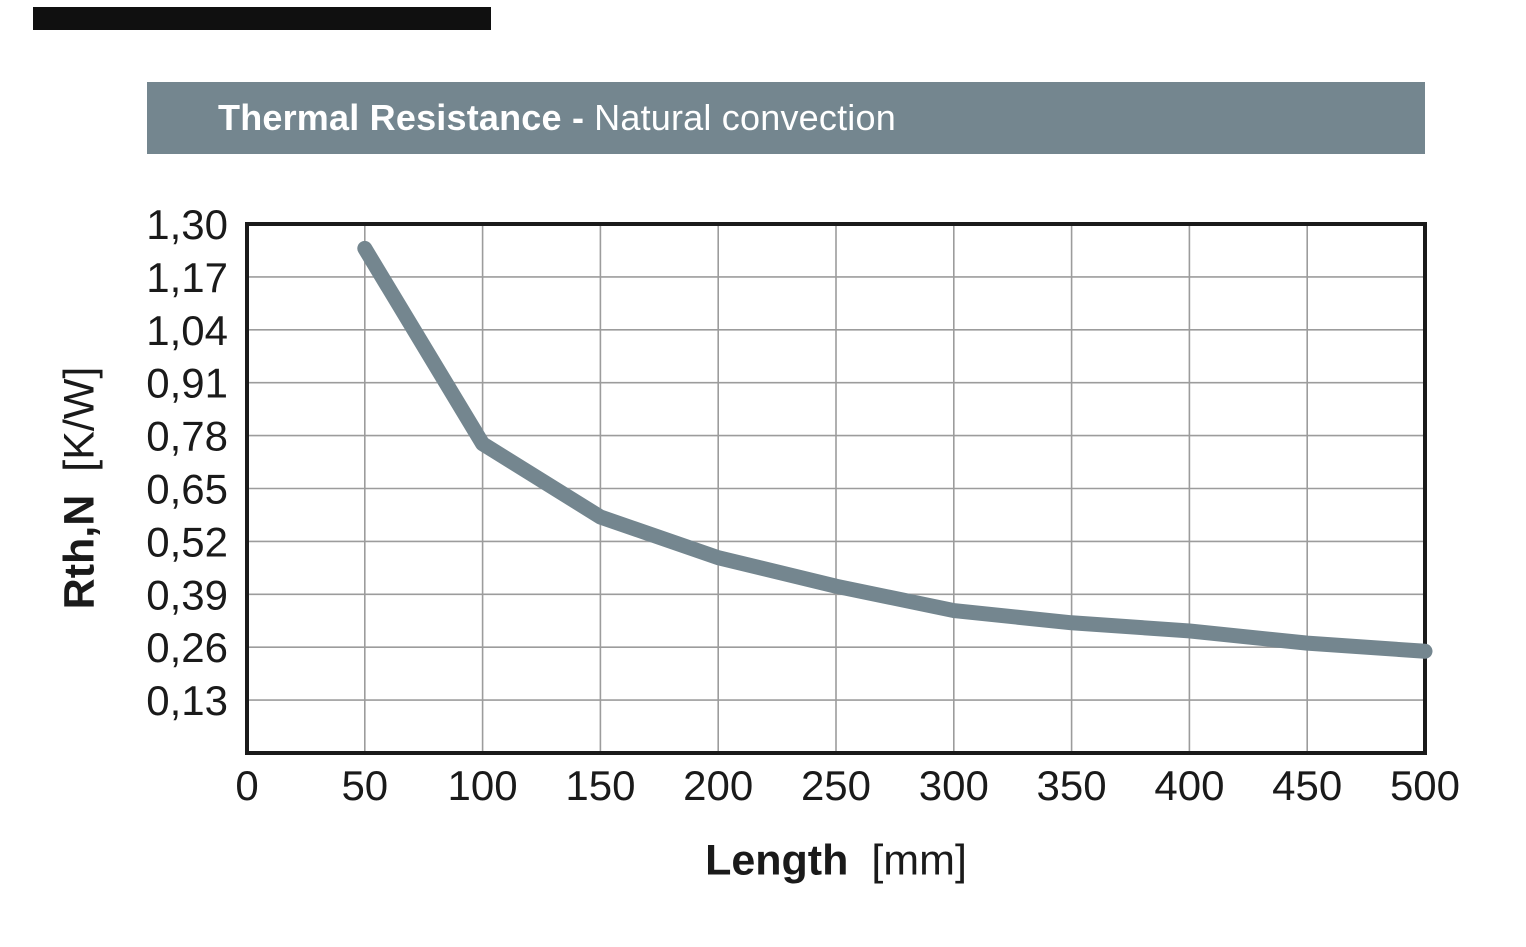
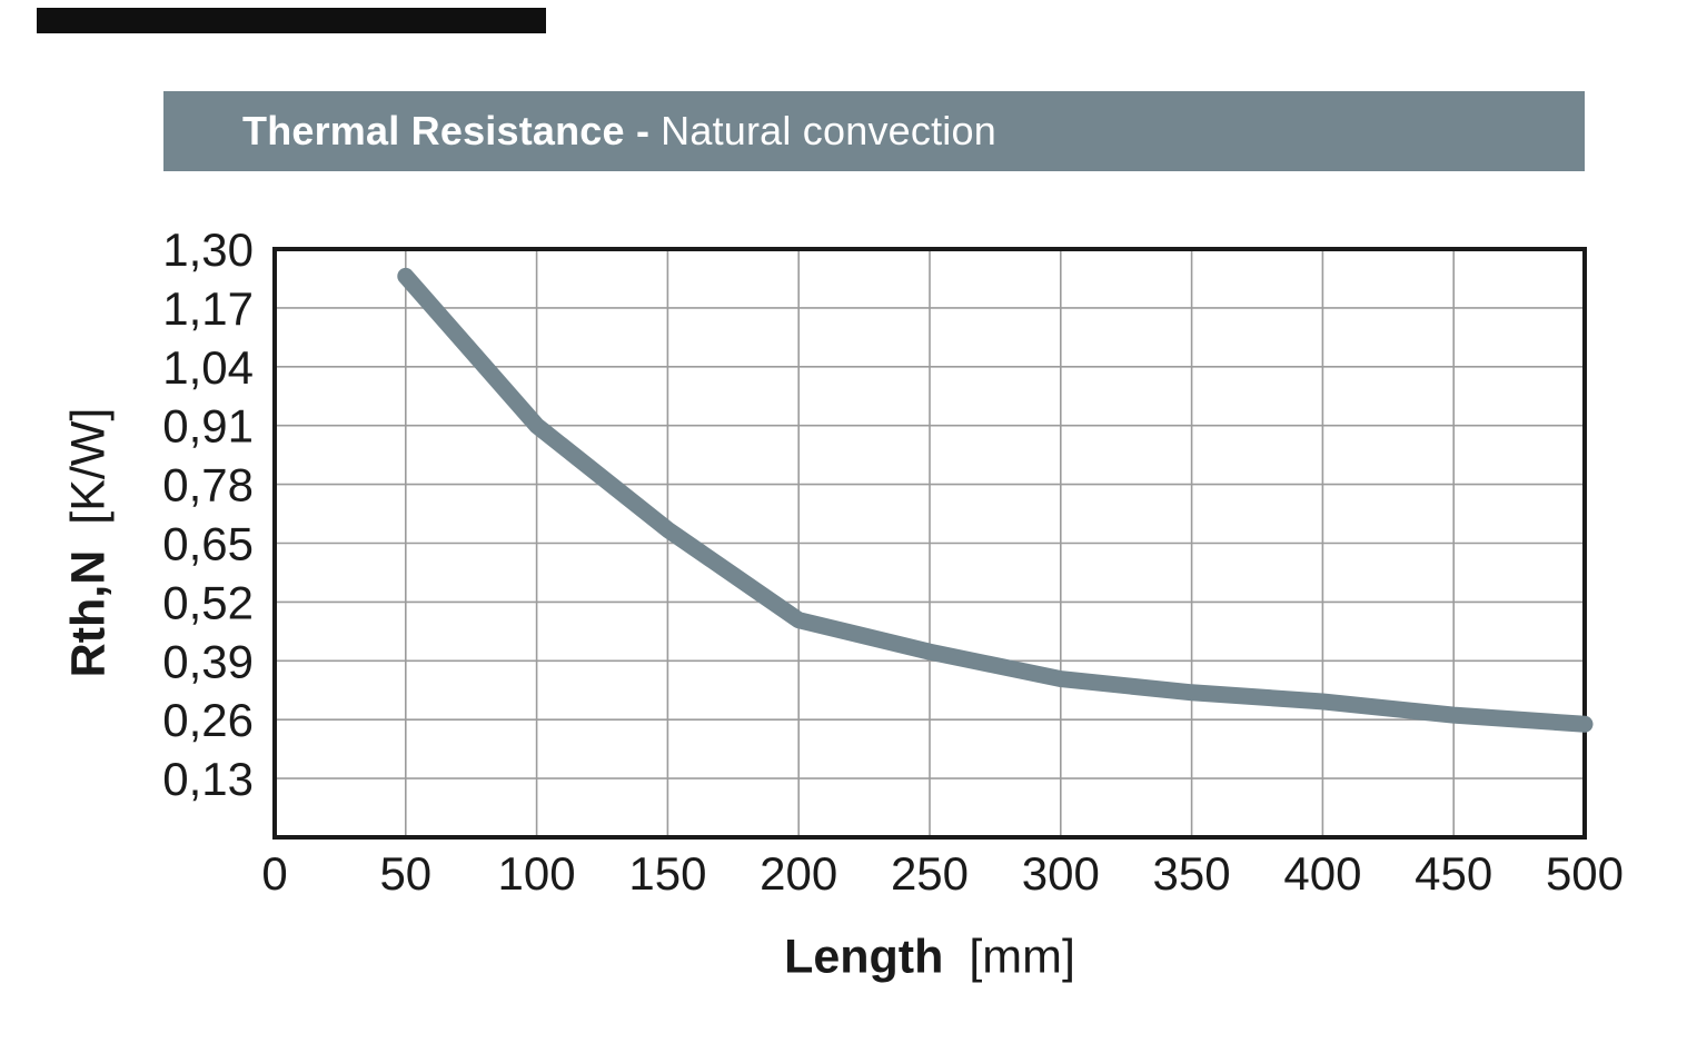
100: 0,76 -> 0,91
150: 0,58 -> 0,68
